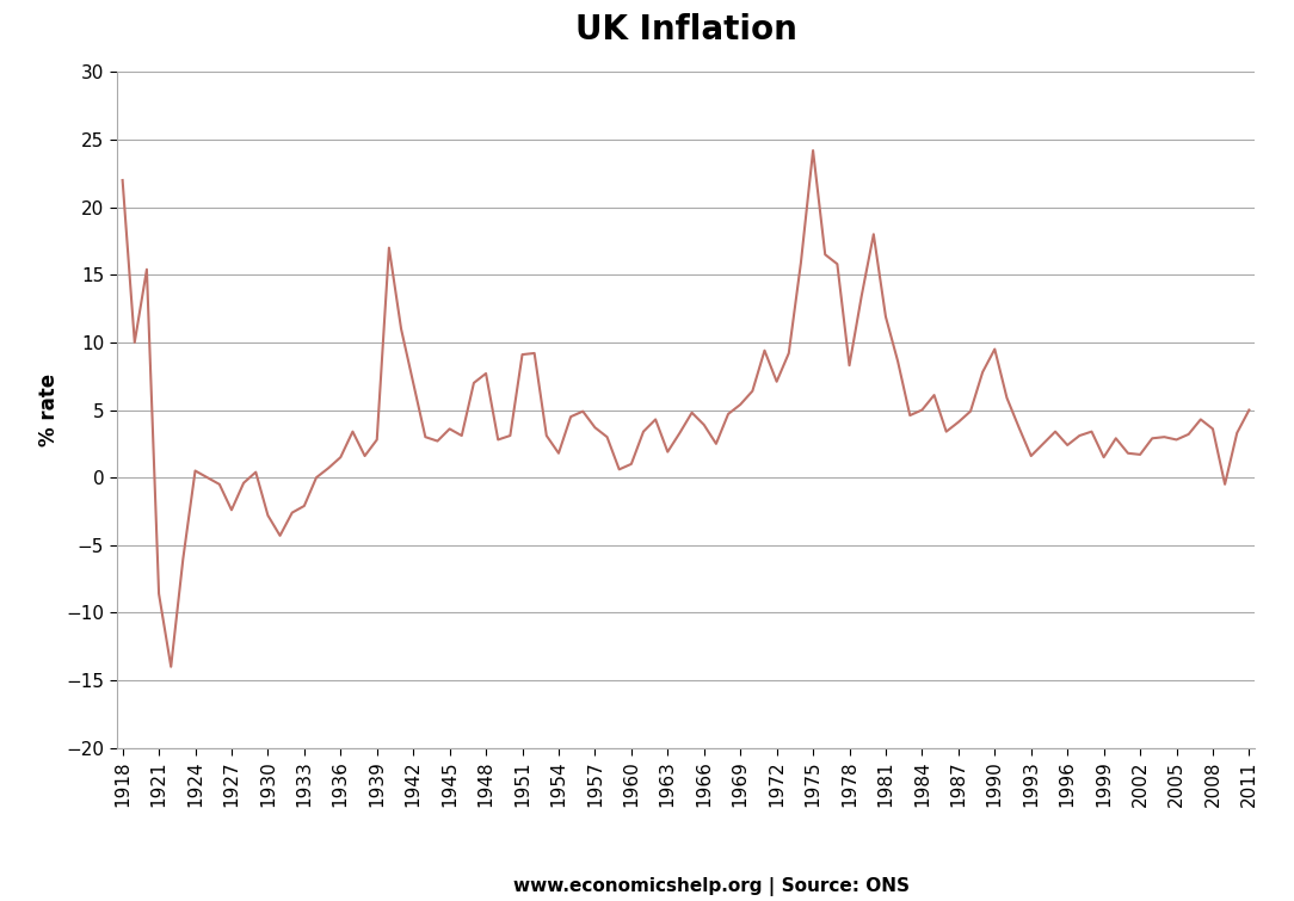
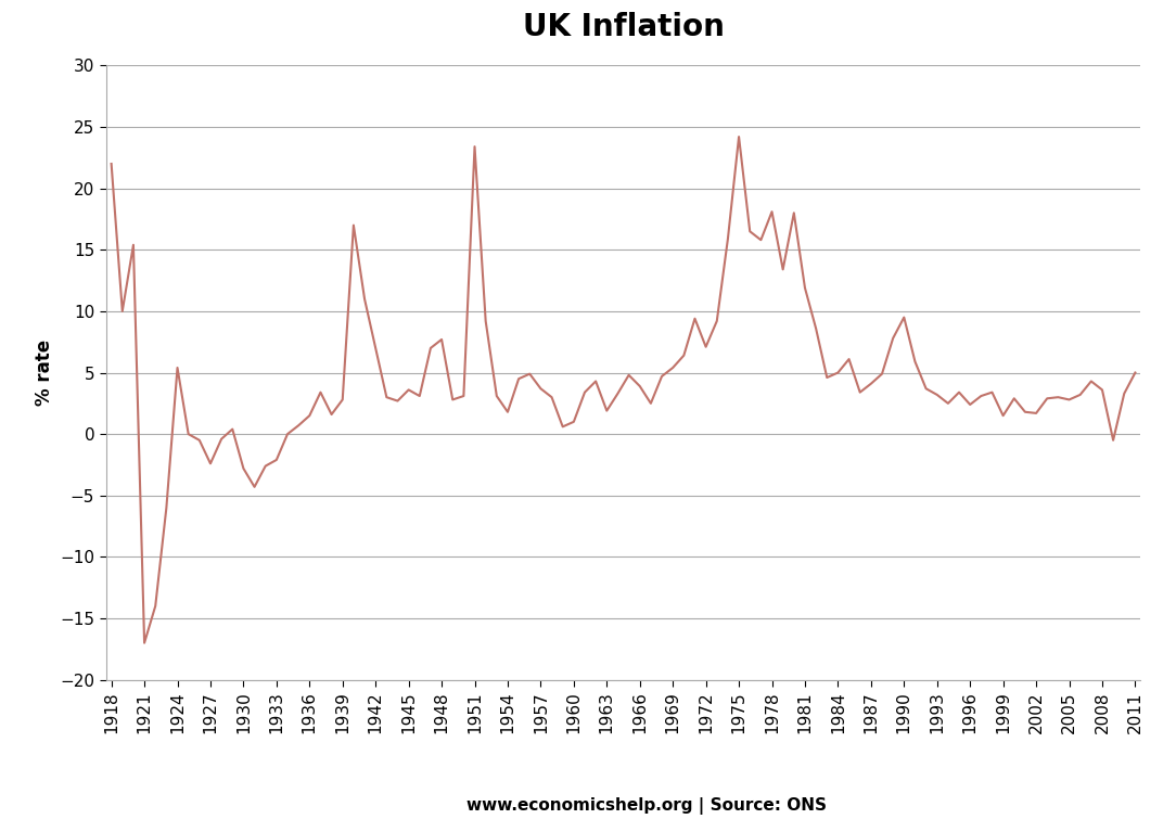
1921: -8.6 -> -17.0
1924: 0.5 -> 5.4
1951: 9.1 -> 23.4
1978: 8.3 -> 18.1
1993: 1.6 -> 3.2
